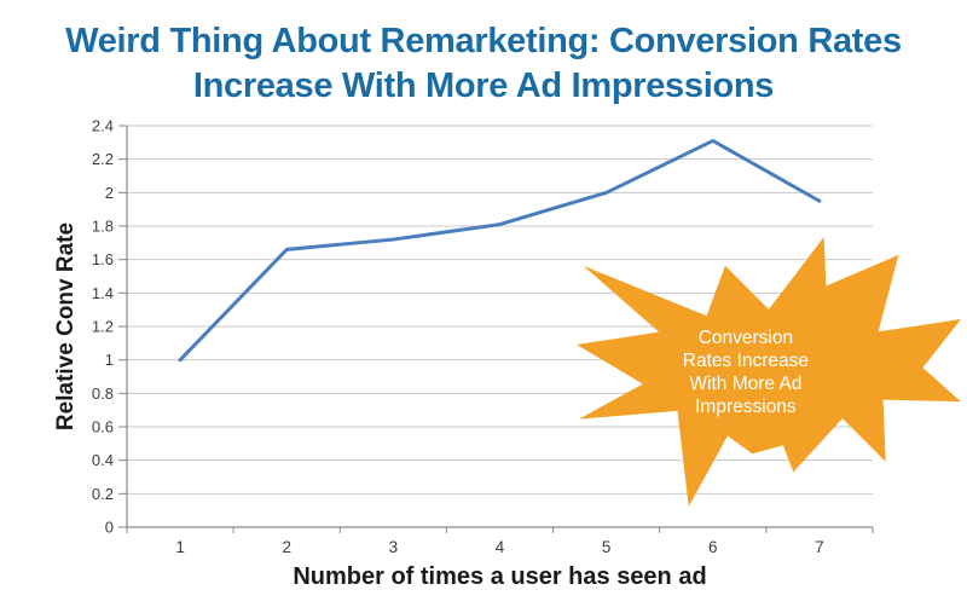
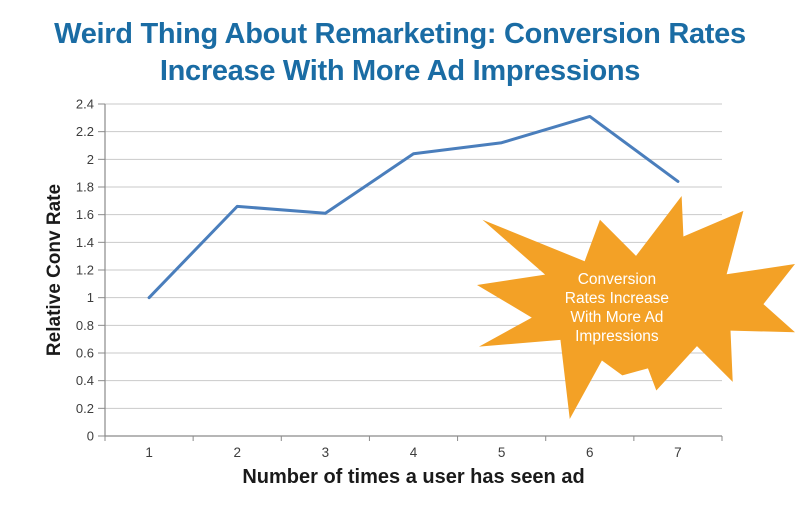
3: 1.72 -> 1.61
4: 1.81 -> 2.04
5: 2.00 -> 2.12
7: 1.95 -> 1.84
